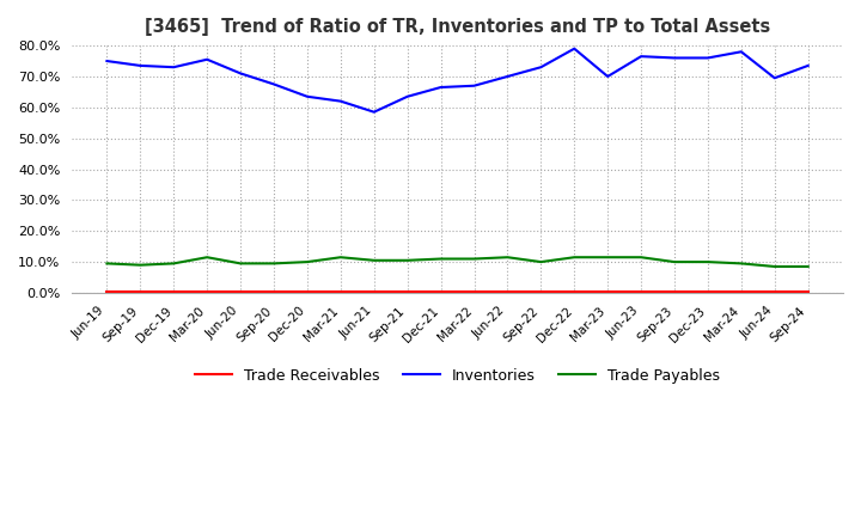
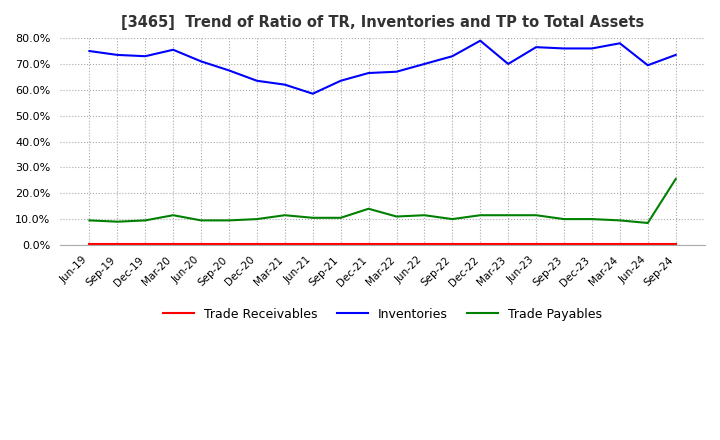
Trade Payables/Dec-21: 11.0% -> 14.0%
Trade Payables/Sep-24: 8.5% -> 25.5%
